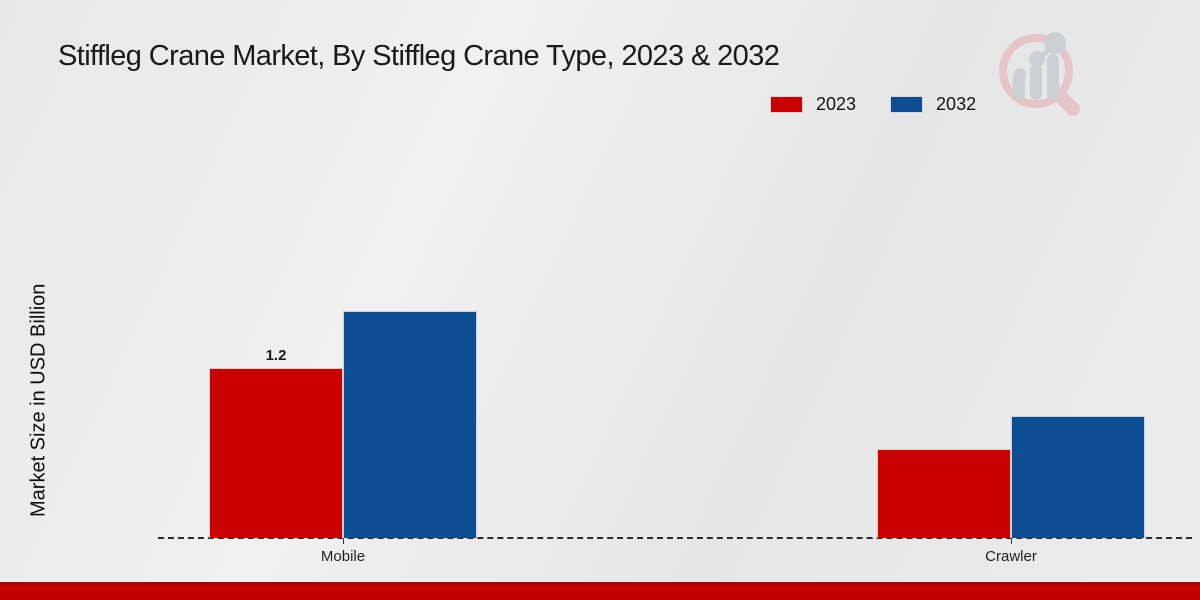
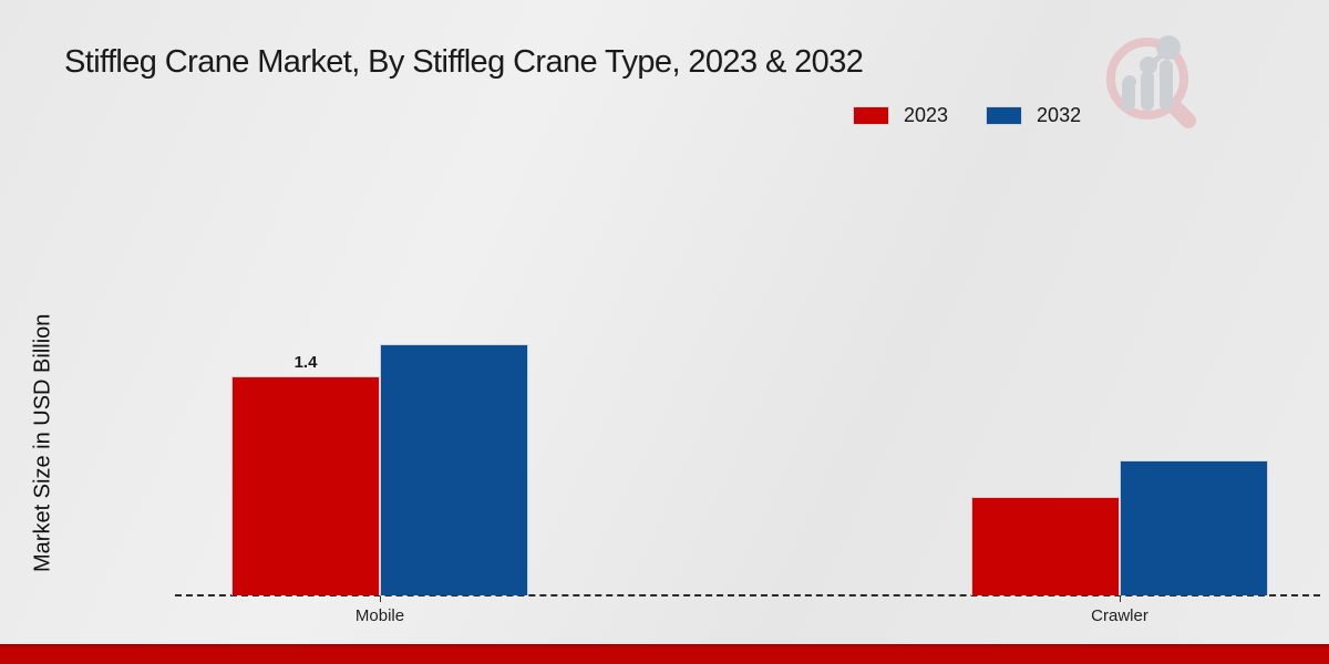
2023/Mobile: 1.2 -> 1.4
